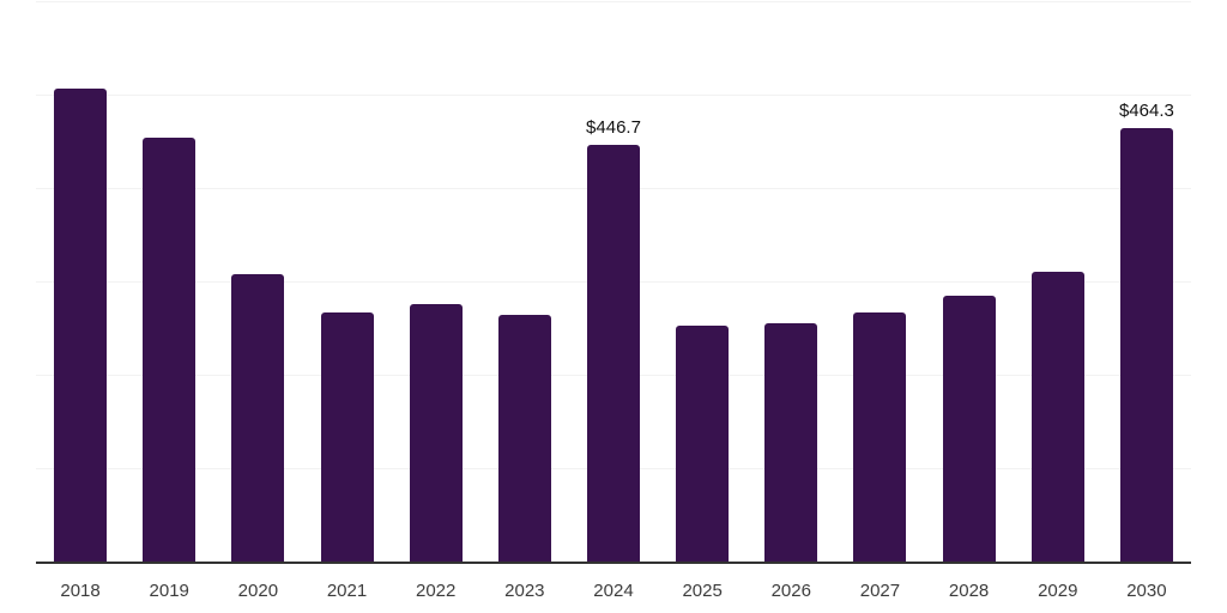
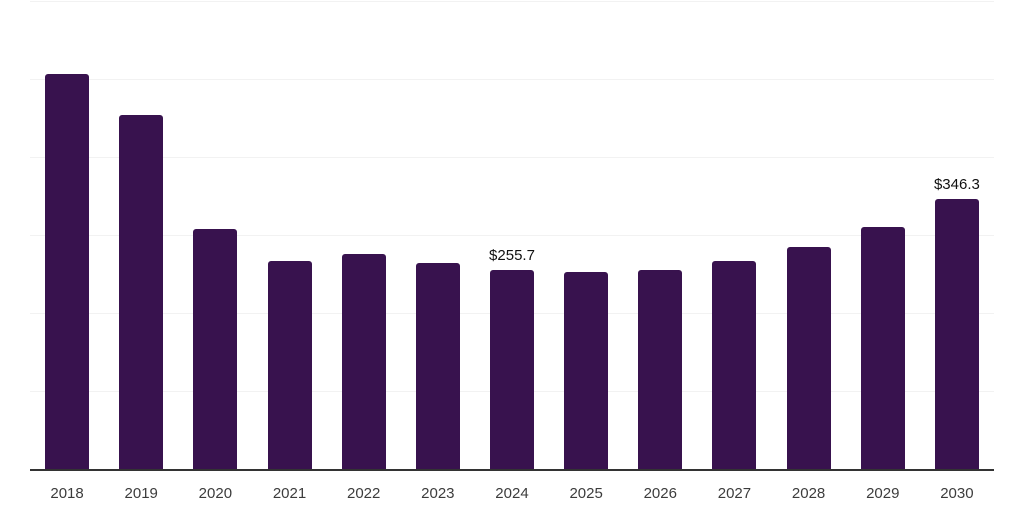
2024: $446.7 -> $255.7
2030: $464.3 -> $346.3
